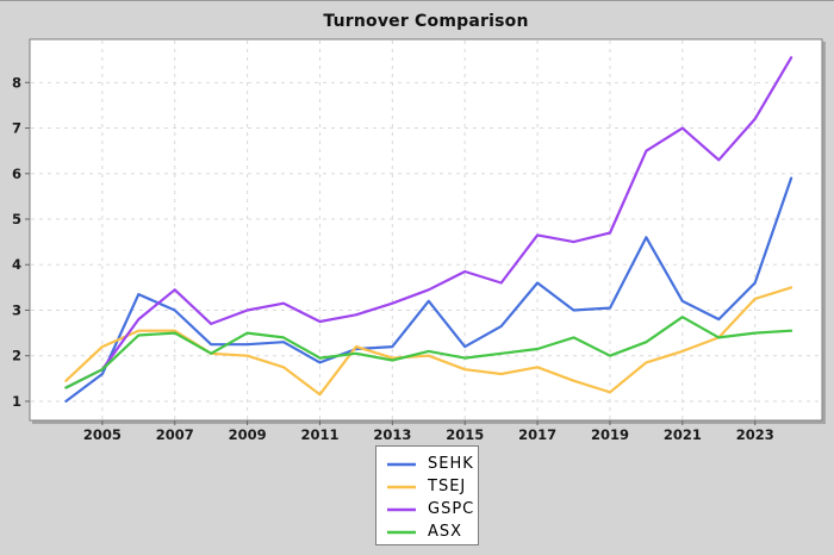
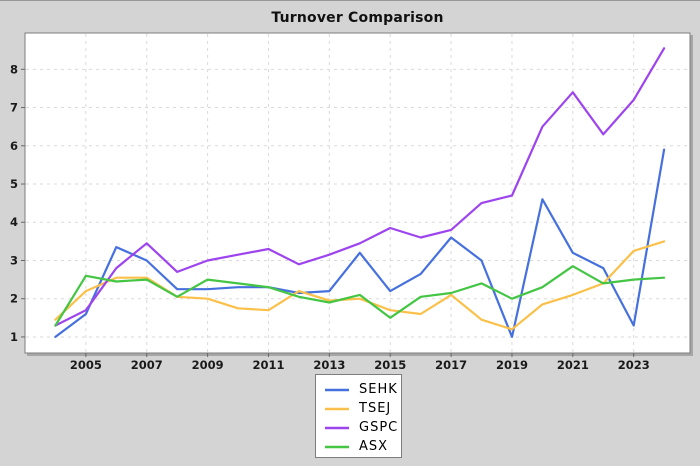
ASX/2005: 1.7 -> 2.6
SEHK/2011: 1.9 -> 2.3
TSEJ/2011: 1.1 -> 1.7
GSPC/2011: 2.8 -> 3.3
ASX/2011: 1.9 -> 2.3
ASX/2015: 1.9 -> 1.5
TSEJ/2017: 1.8 -> 2.1
GSPC/2017: 4.7 -> 3.8
SEHK/2019: 3.0 -> 1.0
GSPC/2021: 7.0 -> 7.4
SEHK/2023: 3.6 -> 1.3
